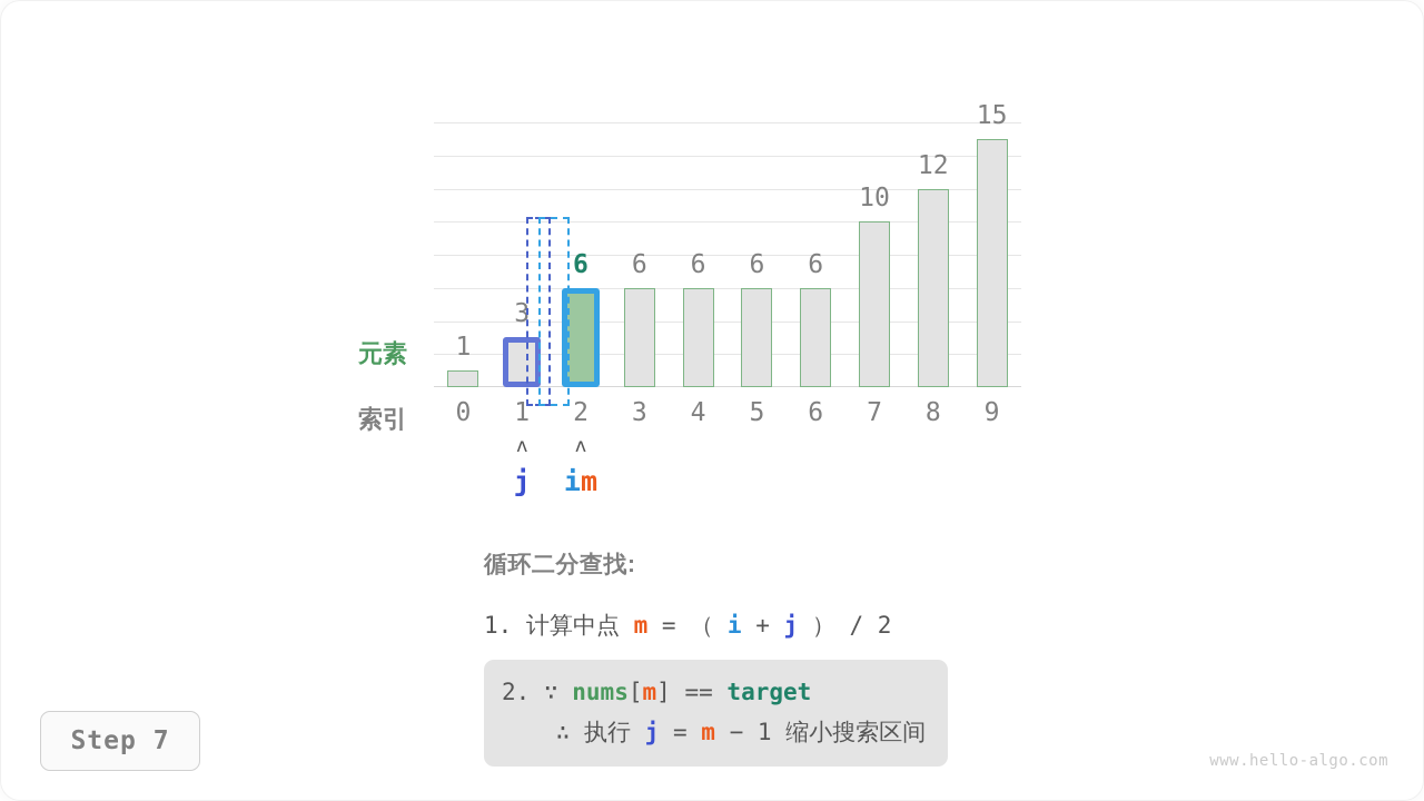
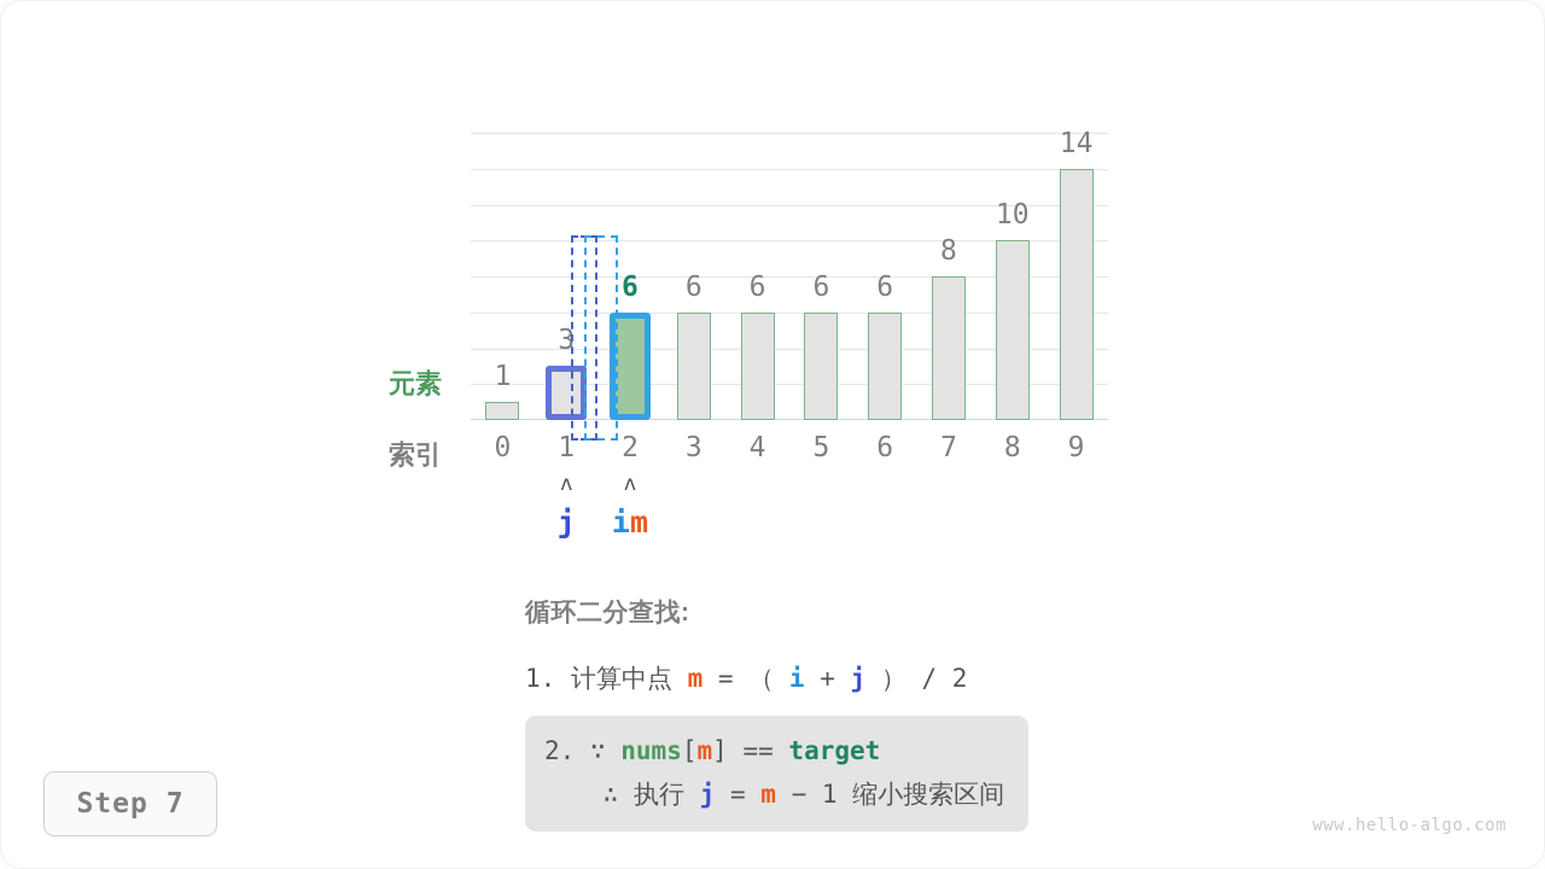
7: 10 -> 8
8: 12 -> 10
9: 15 -> 14
